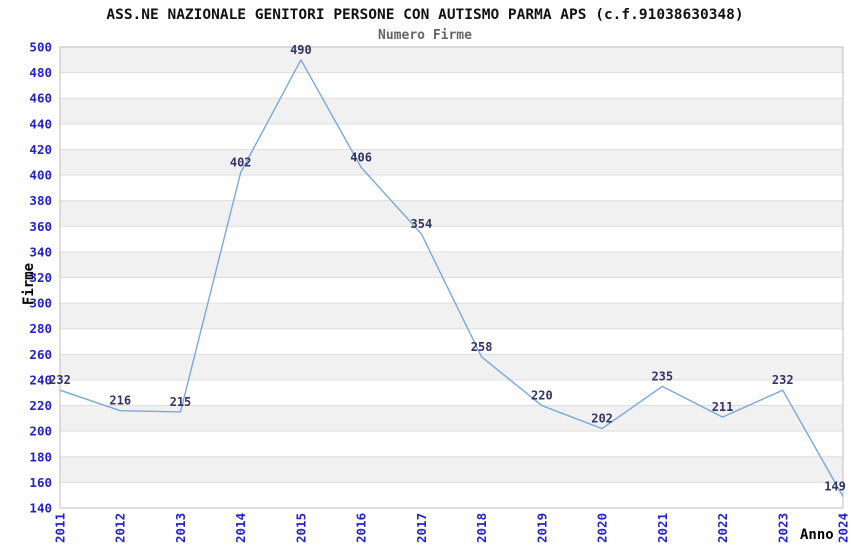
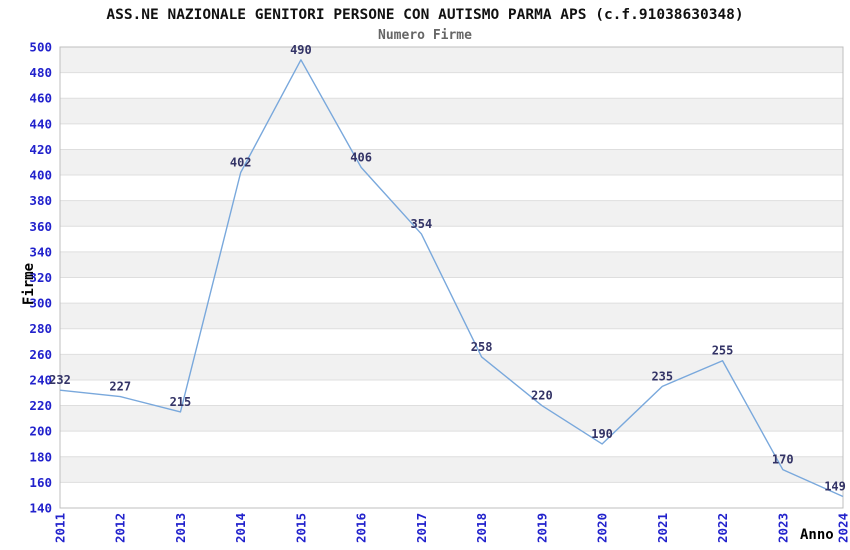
2012: 216 -> 227
2020: 202 -> 190
2022: 211 -> 255
2023: 232 -> 170
